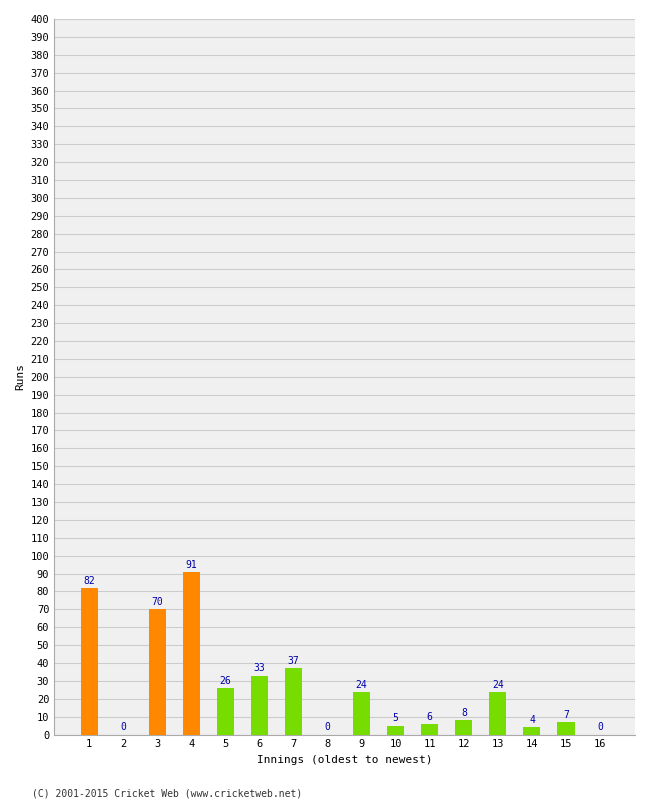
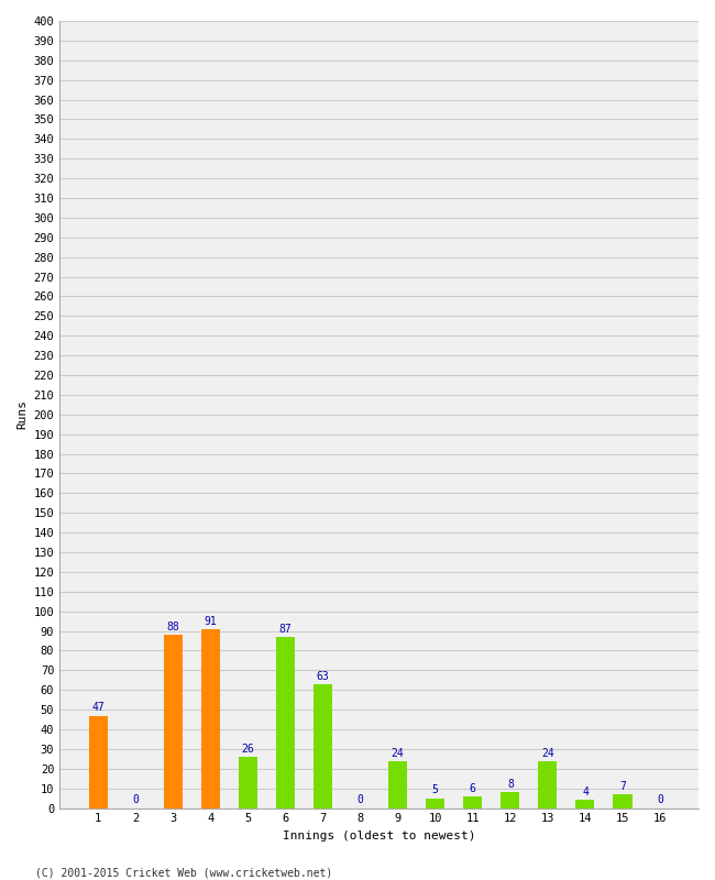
1: 82 -> 47
3: 70 -> 88
6: 33 -> 87
7: 37 -> 63
